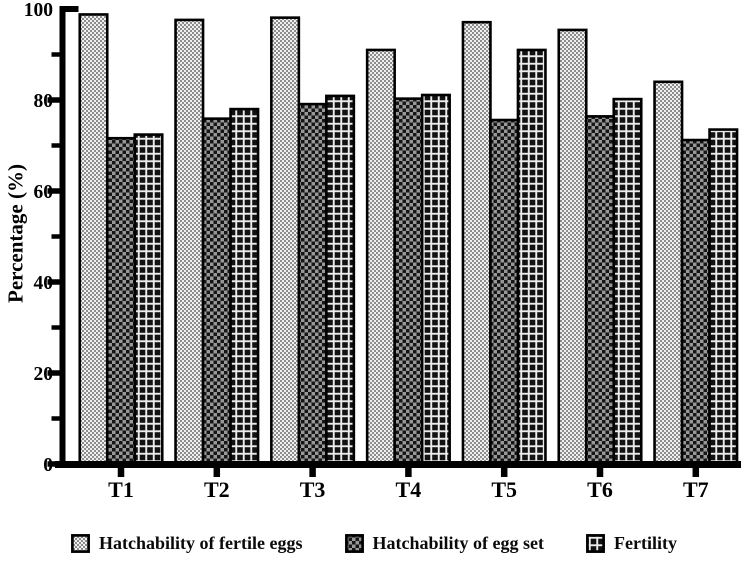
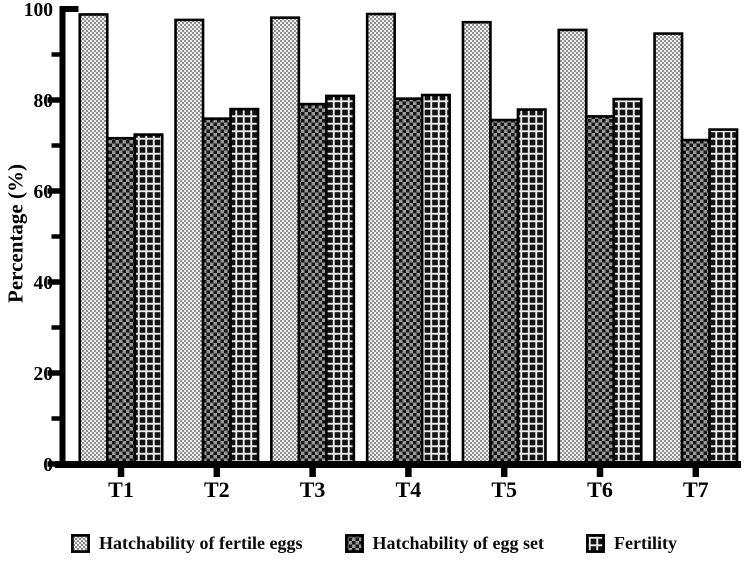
Hatchability of fertile eggs/T4: 91 -> 99
Fertility/T5: 91 -> 78
Hatchability of fertile eggs/T7: 84 -> 95
